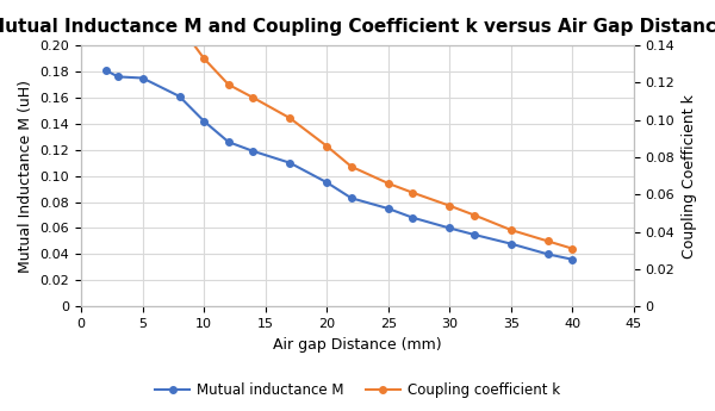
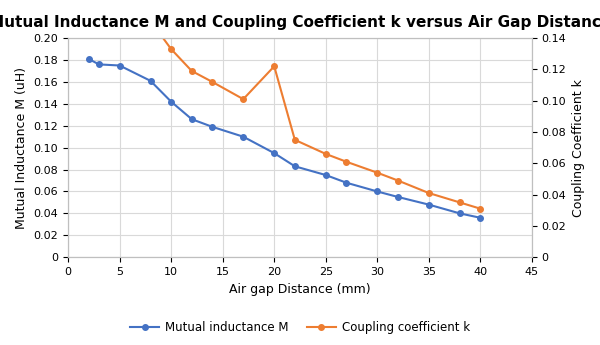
Coupling coefficient k/20: 0.086 -> 0.122
